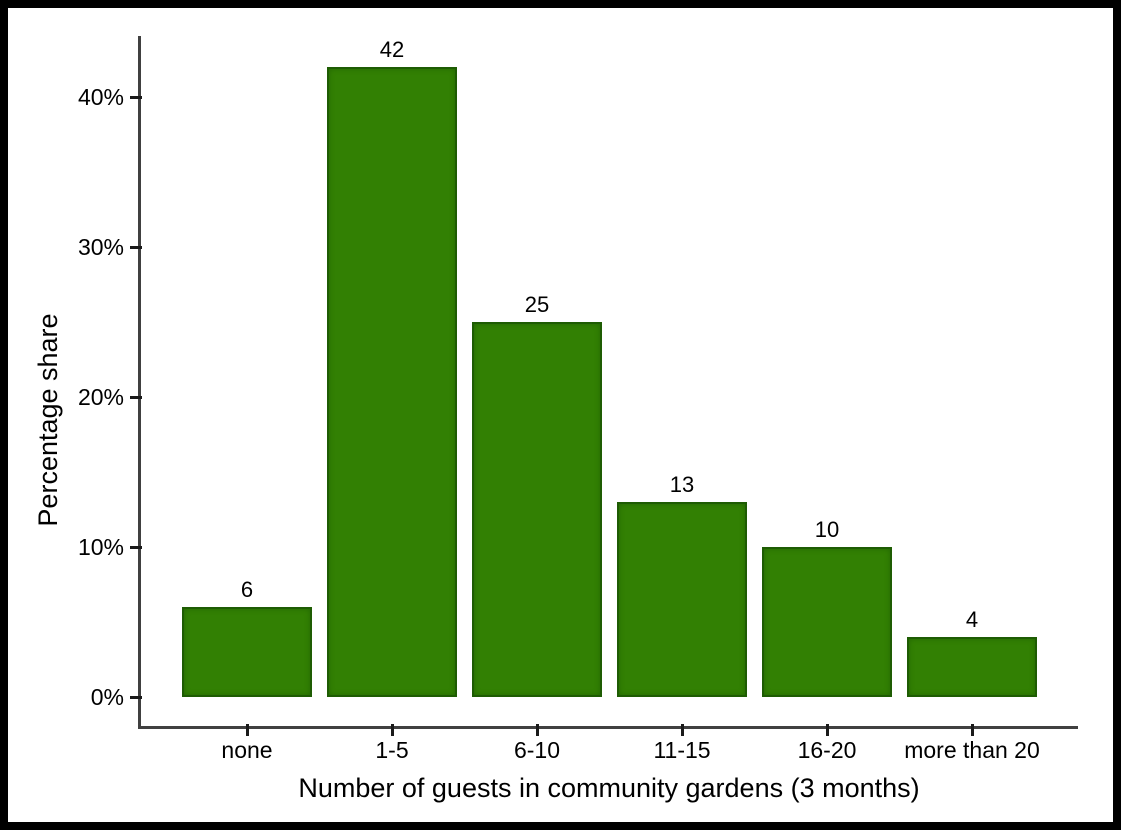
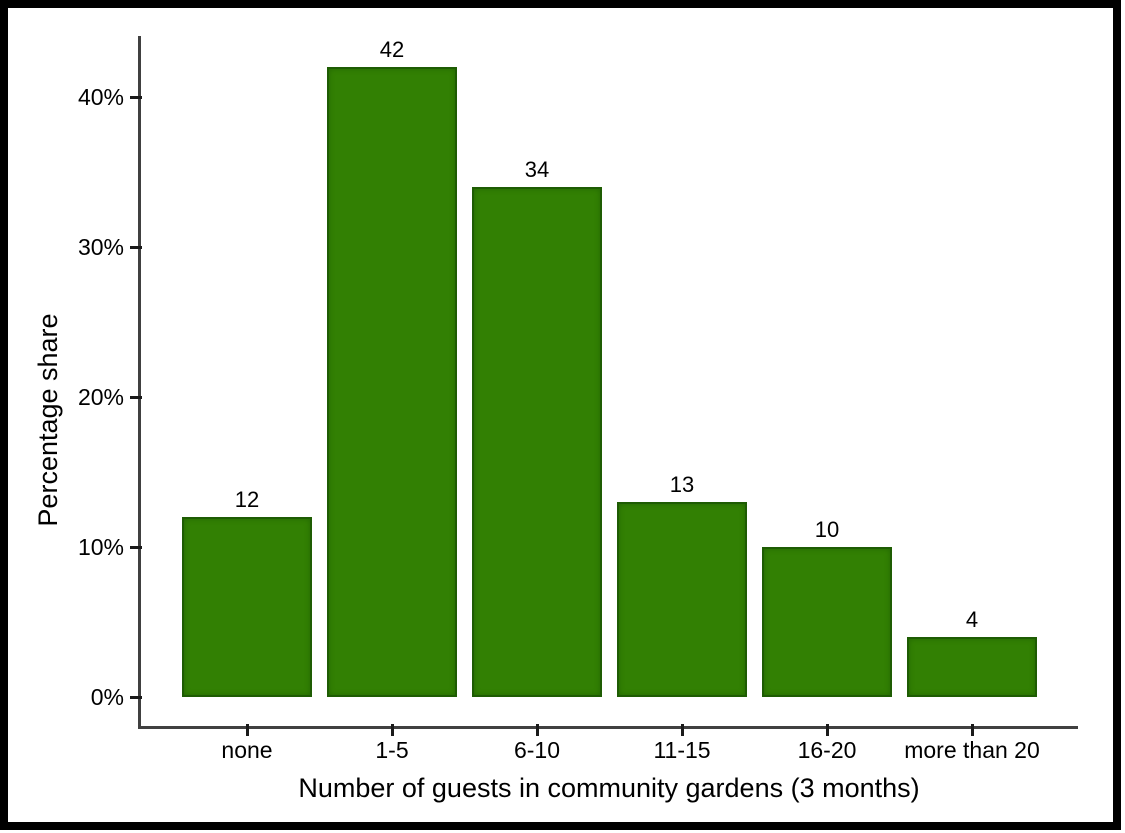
none: 6 -> 12
6-10: 25 -> 34
